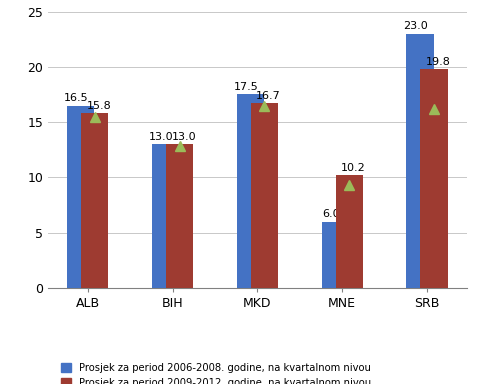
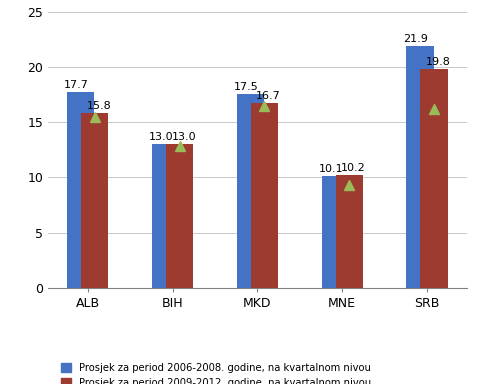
Prosjek za period 2006-2008. godine, na kvartalnom nivou/ALB: 16.5 -> 17.7
Prosjek za period 2006-2008. godine, na kvartalnom nivou/MNE: 6.0 -> 10.1
Prosjek za period 2006-2008. godine, na kvartalnom nivou/SRB: 23.0 -> 21.9
